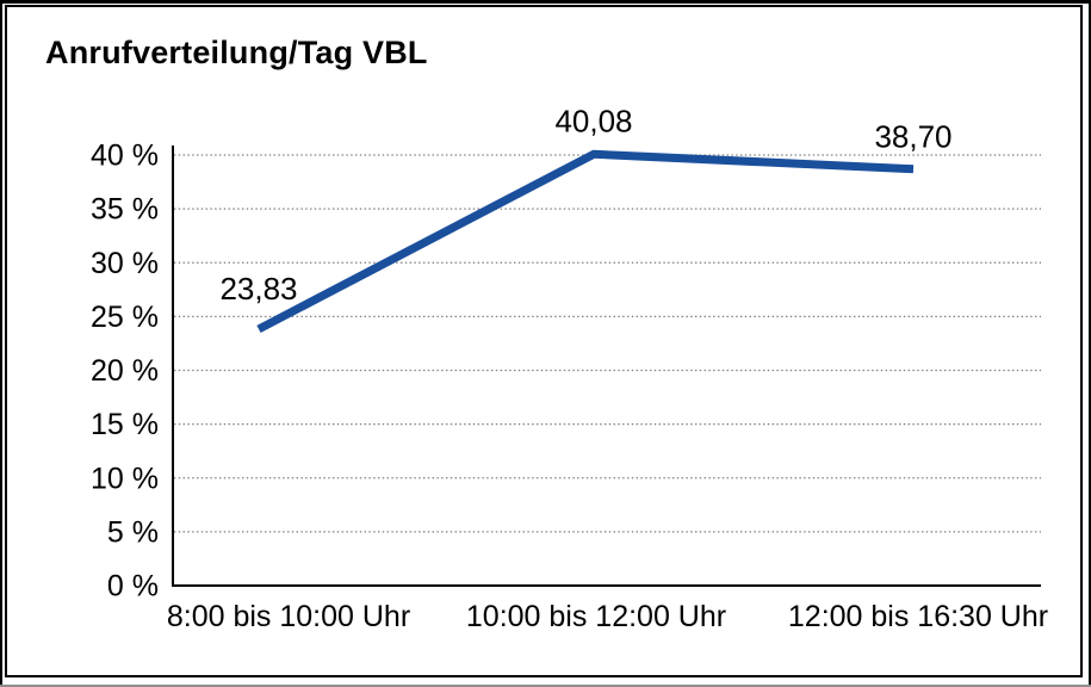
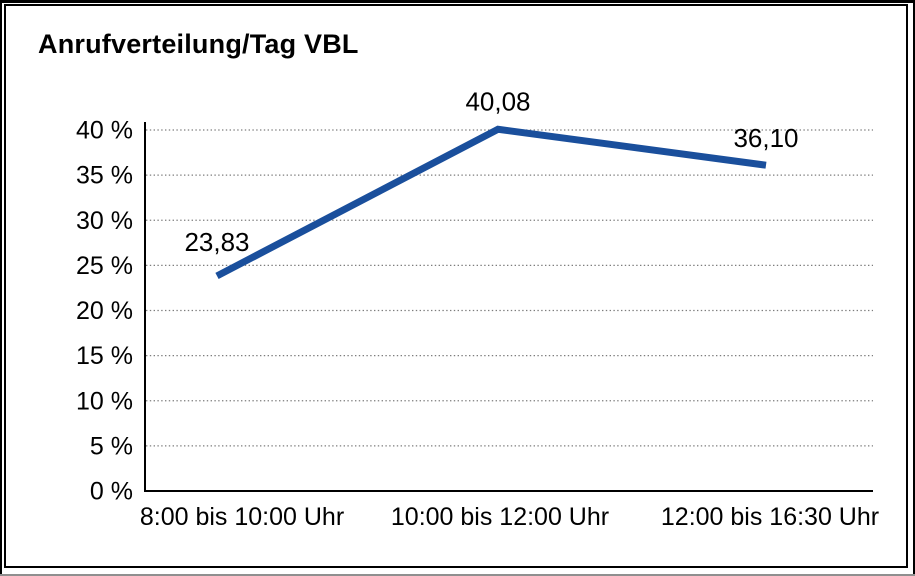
12:00 bis 16:30 Uhr: 38,70 -> 36,10
